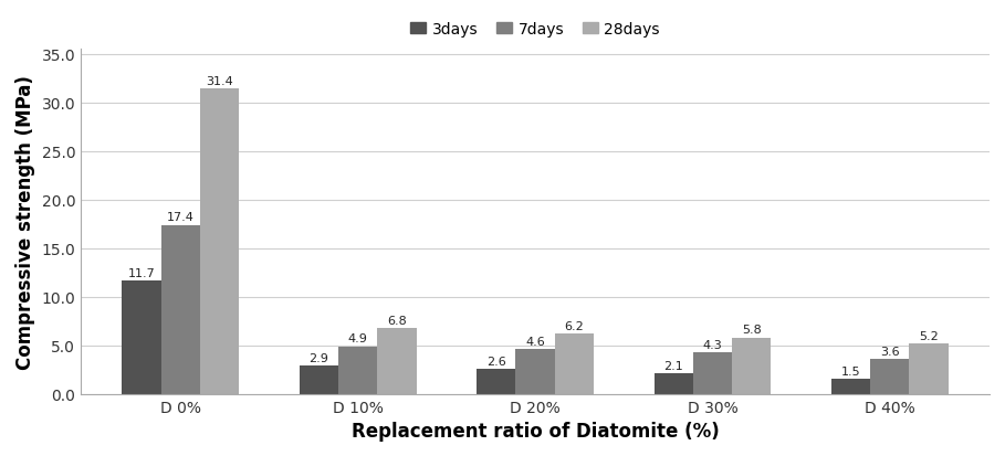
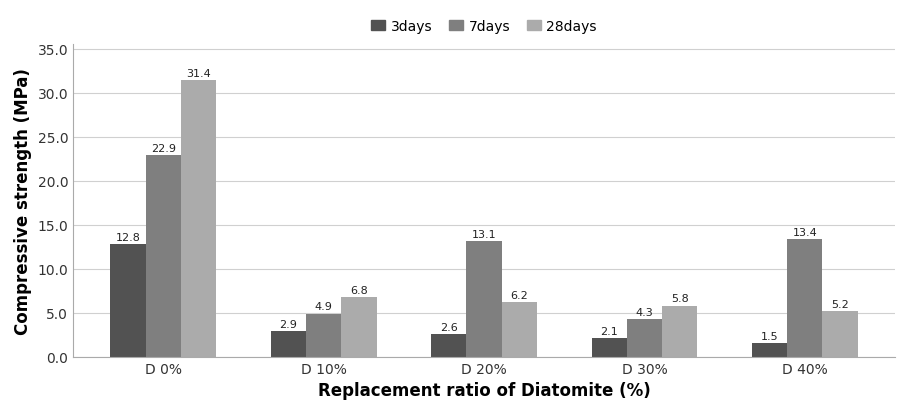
3days/D 0%: 11.7 -> 12.8
7days/D 0%: 17.4 -> 22.9
7days/D 20%: 4.6 -> 13.1
7days/D 40%: 3.6 -> 13.4
